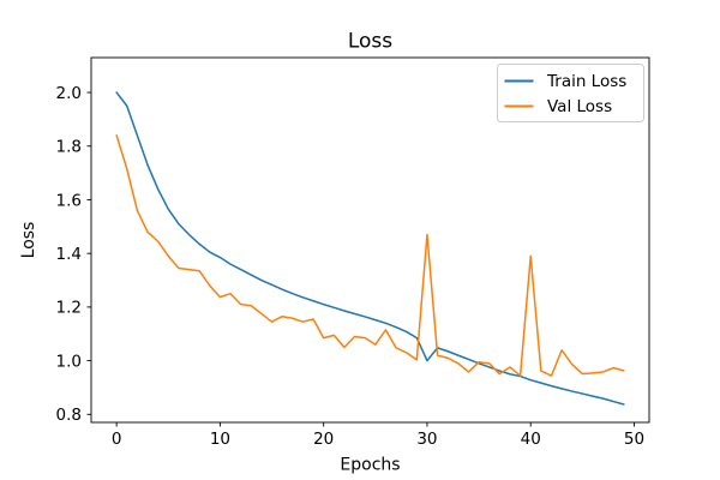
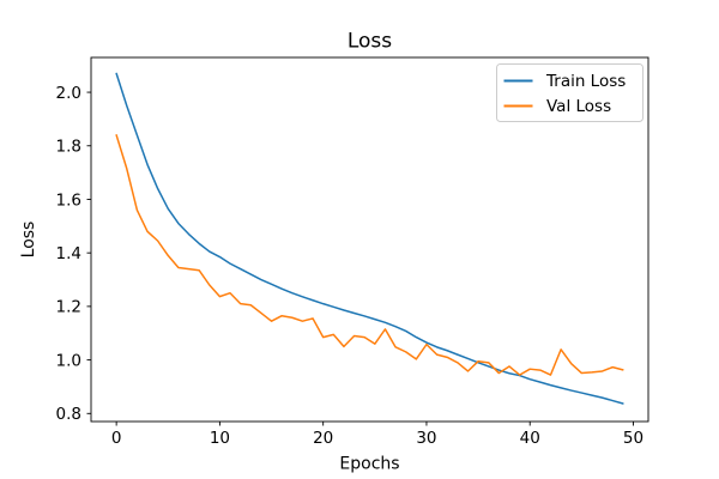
Train Loss/0: 2.00 -> 2.07
Train Loss/30: 1.00 -> 1.06
Val Loss/30: 1.47 -> 1.06
Val Loss/40: 1.39 -> 0.97
